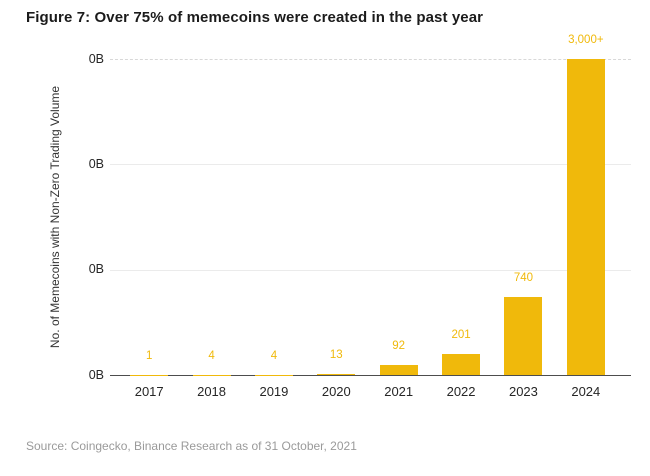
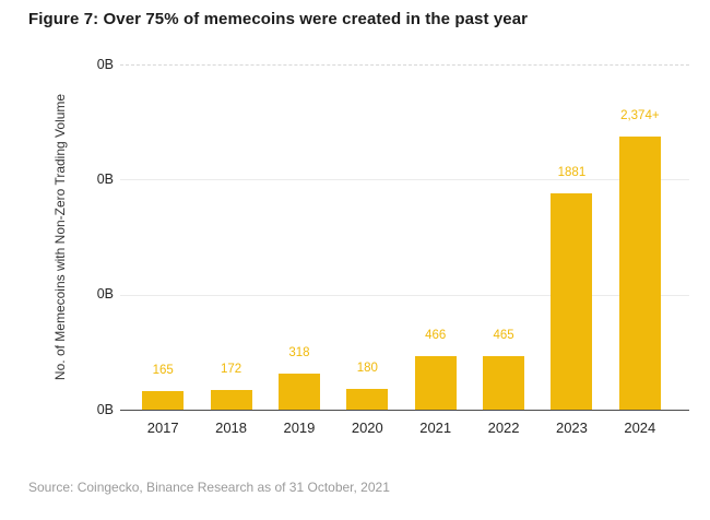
2017: 1 -> 165
2018: 4 -> 172
2019: 4 -> 318
2020: 13 -> 180
2021: 92 -> 466
2022: 201 -> 465
2023: 740 -> 1881
2024: 3,000 -> 2,374
